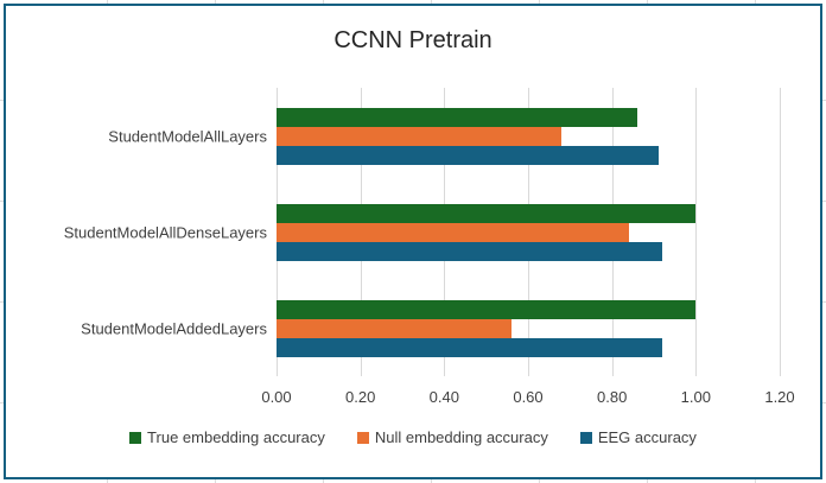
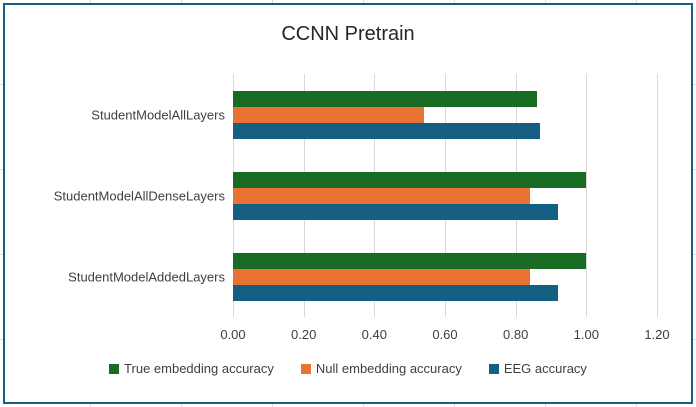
Null embedding accuracy/StudentModelAllLayers: 0.68 -> 0.54
EEG accuracy/StudentModelAllLayers: 0.91 -> 0.87
Null embedding accuracy/StudentModelAddedLayers: 0.56 -> 0.84
